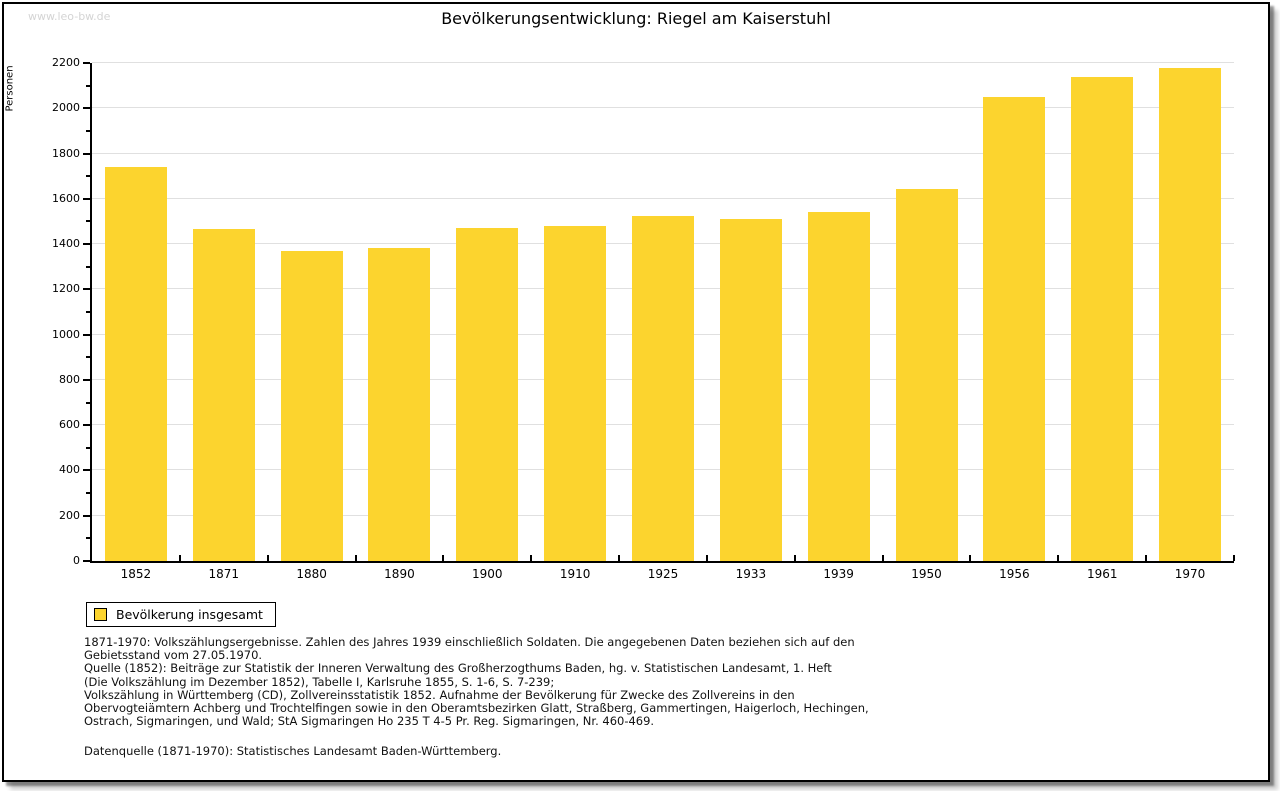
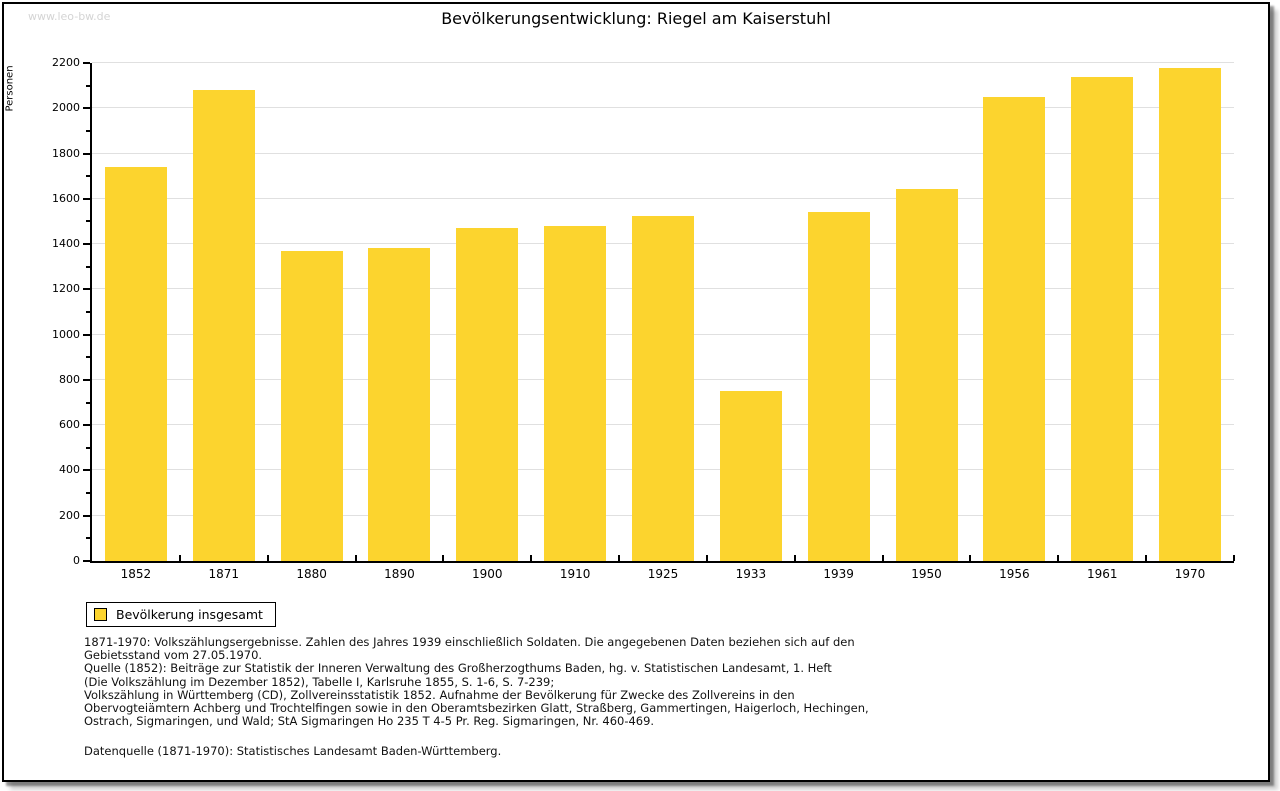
1871: 1460 -> 2080
1933: 1510 -> 750
